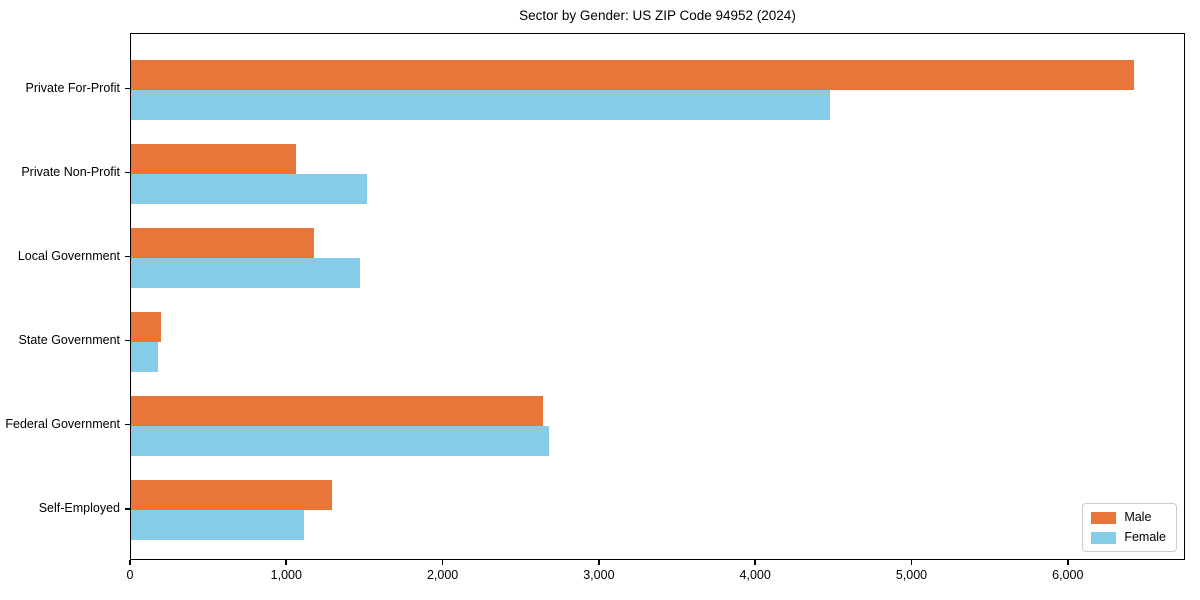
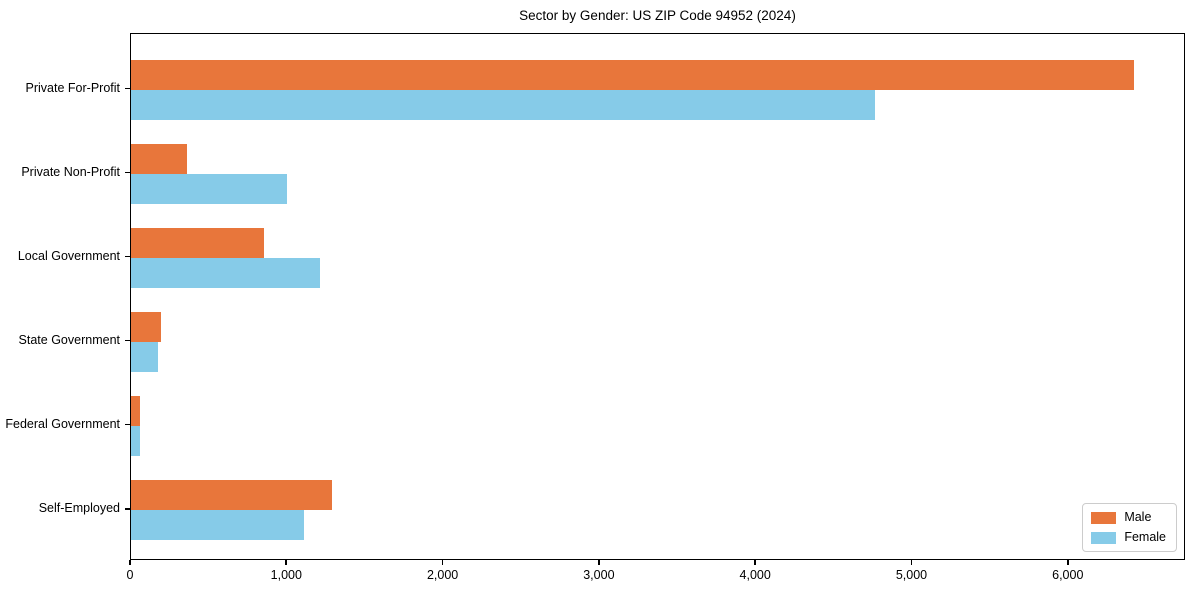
Female/Private For-Profit: 4480 -> 4770
Male/Private Non-Profit: 1060 -> 360
Female/Private Non-Profit: 1510 -> 1000
Male/Local Government: 1170 -> 850
Female/Local Government: 1470 -> 1210
Male/Federal Government: 2640 -> 60
Female/Federal Government: 2680 -> 60
